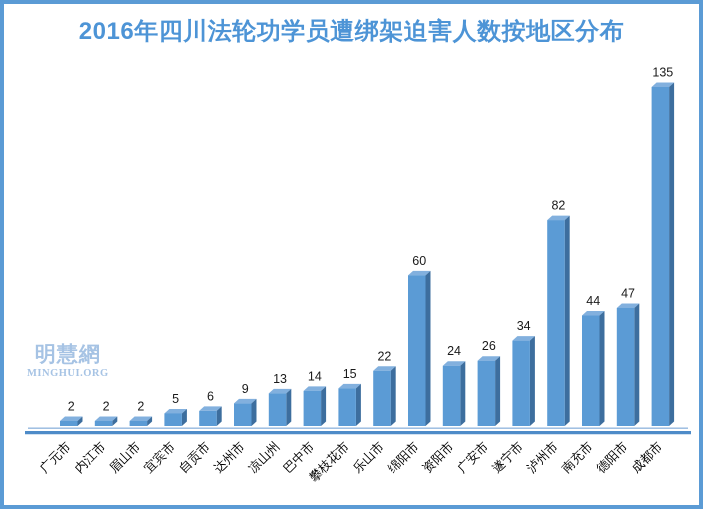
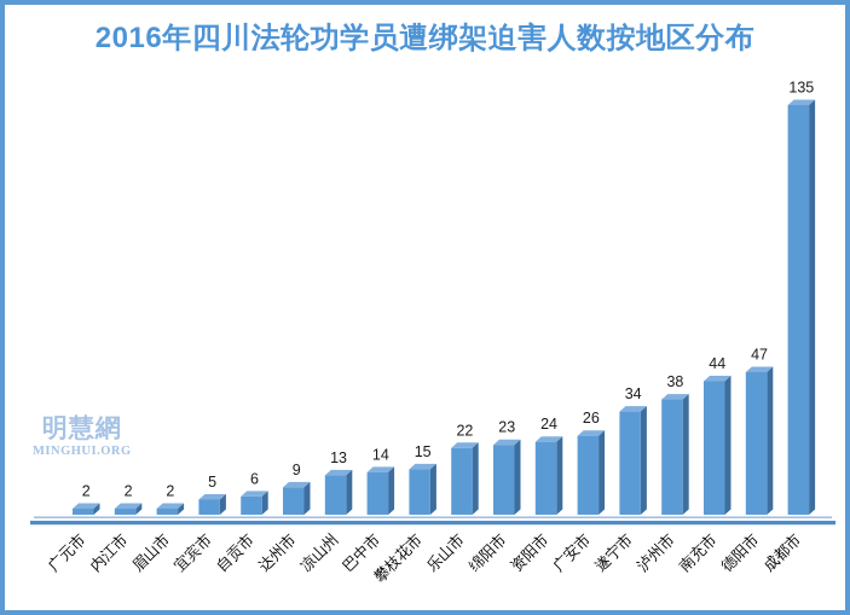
绵阳市: 60 -> 23
泸州市: 82 -> 38
